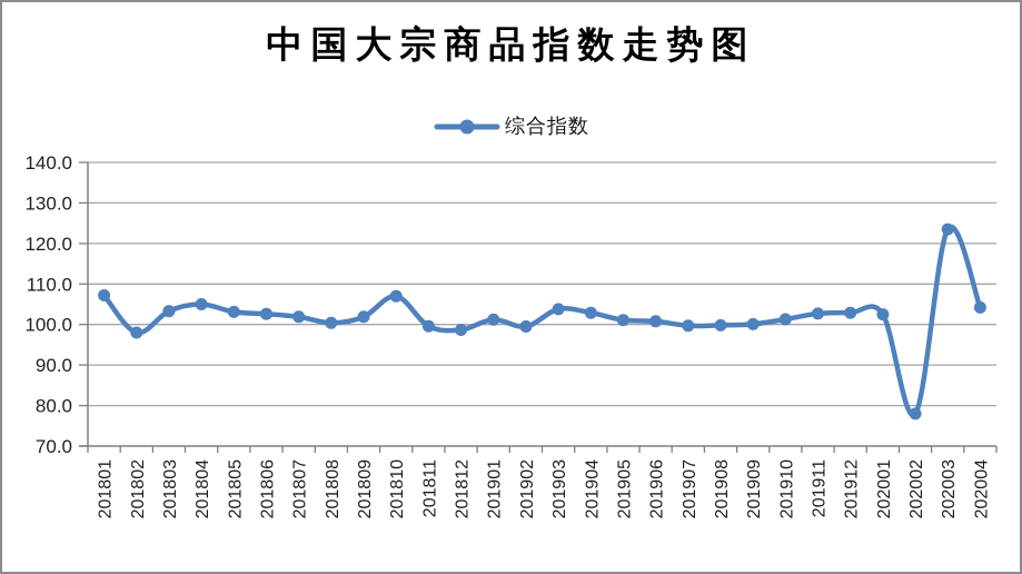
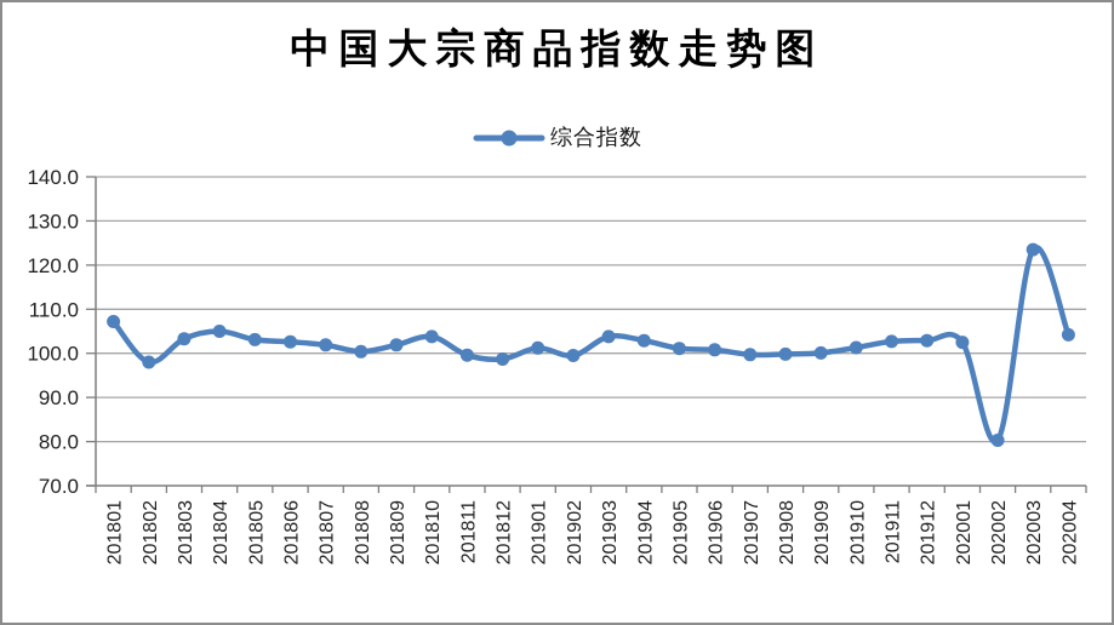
201810: 107 -> 104
202002: 78 -> 80
